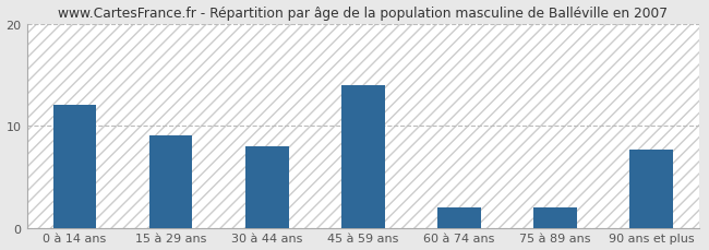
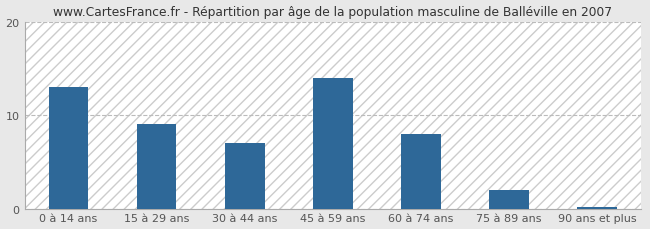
0 à 14 ans: 12.0 -> 13.0
30 à 44 ans: 8.0 -> 7.0
60 à 74 ans: 2.0 -> 8.0
90 ans et plus: 7.6 -> 0.2
